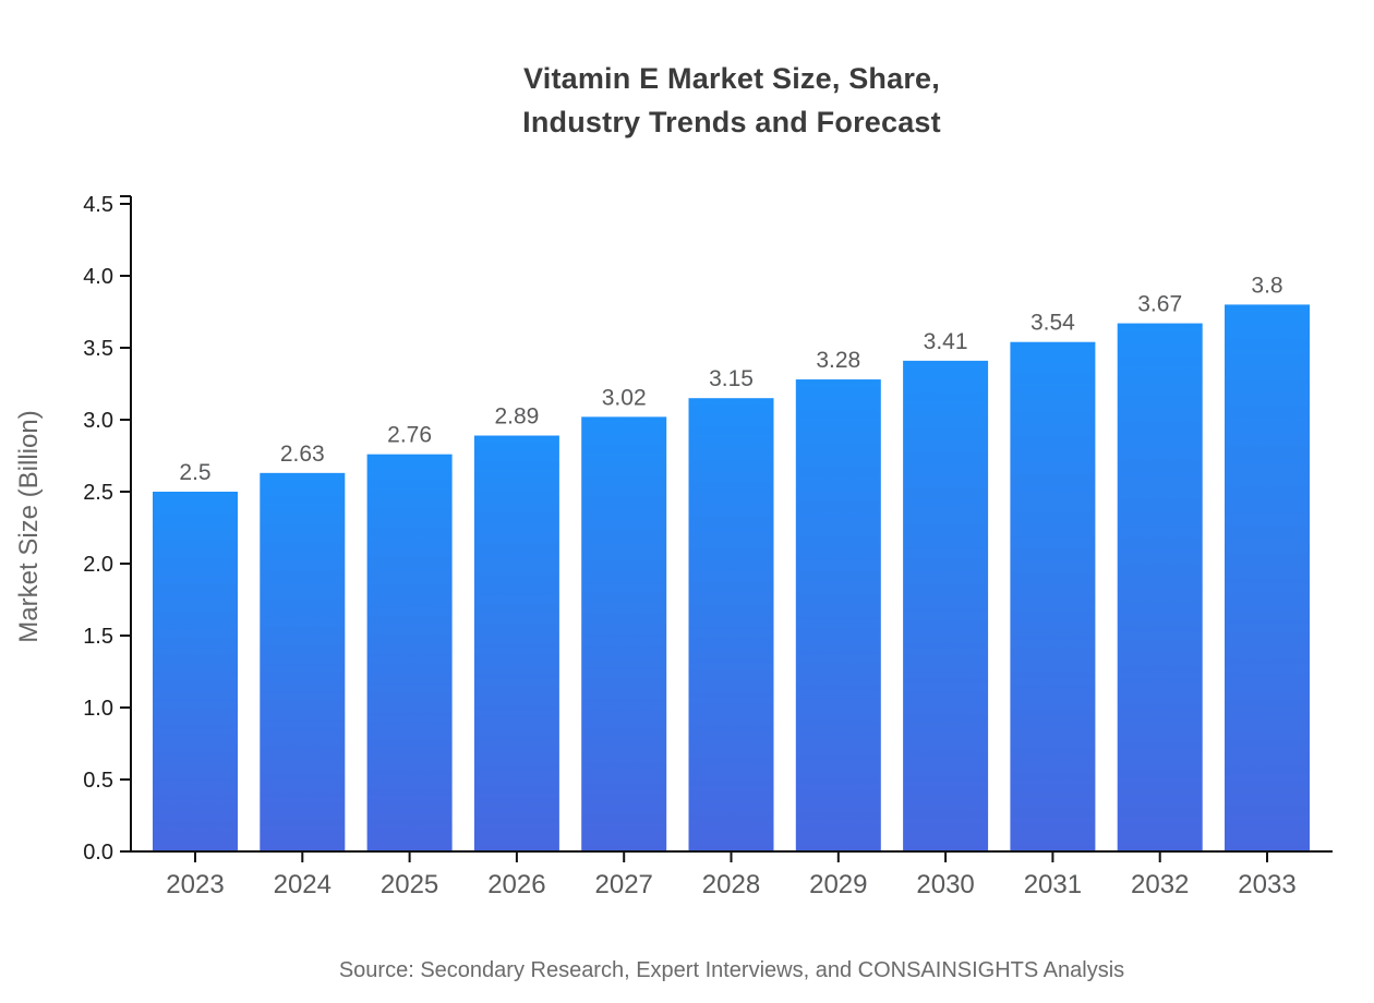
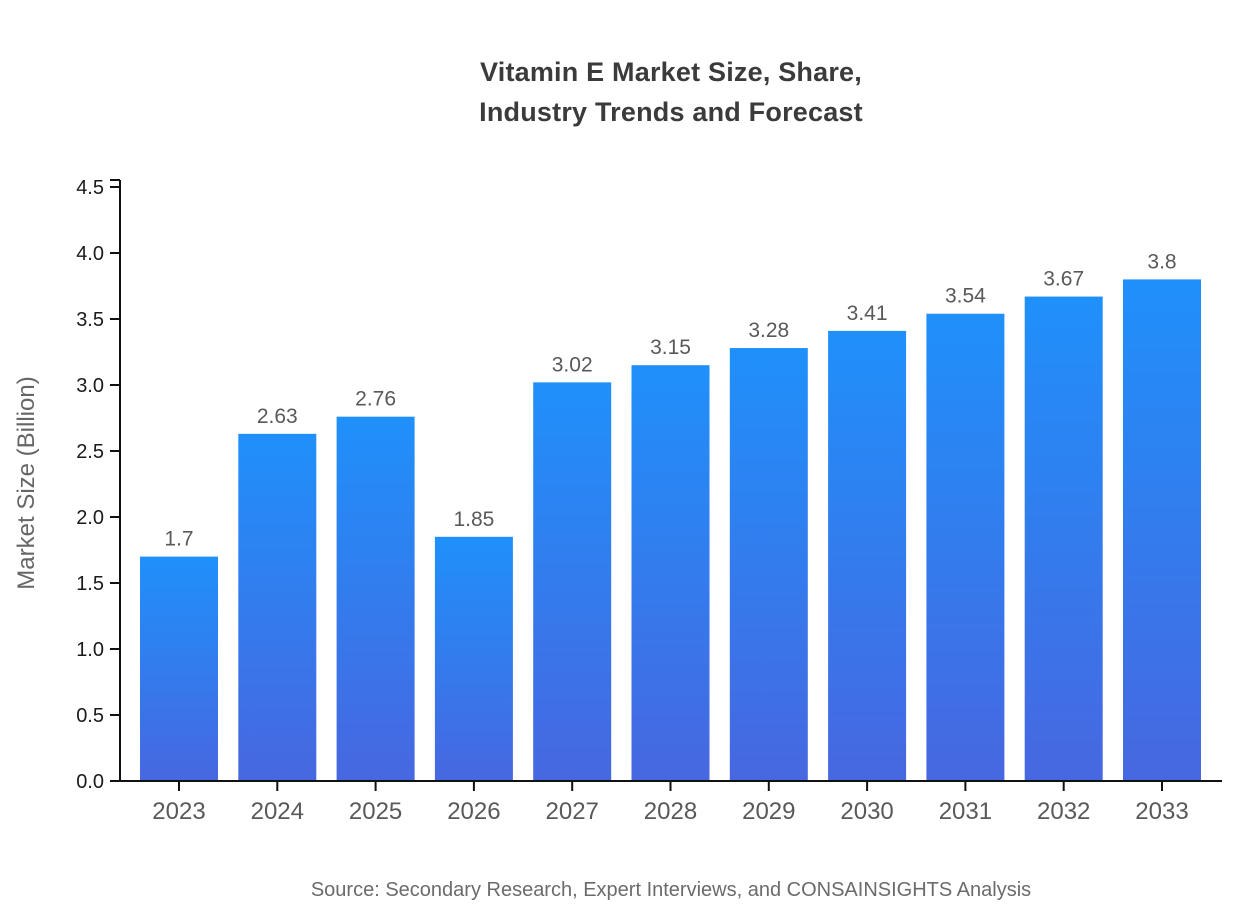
2023: 2.5 -> 1.7
2026: 2.89 -> 1.85
